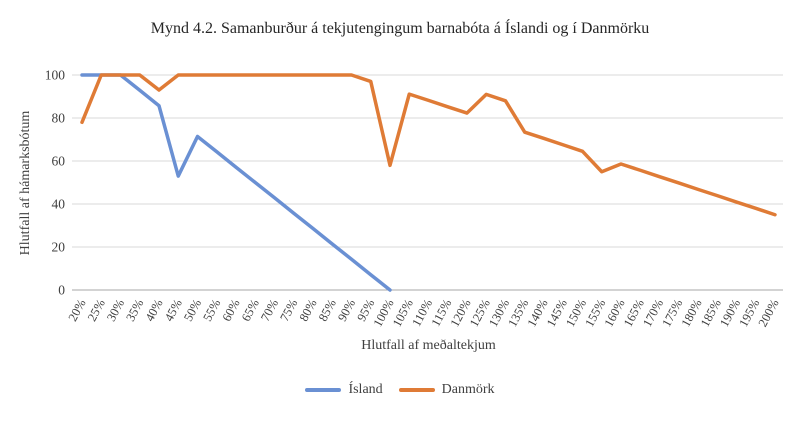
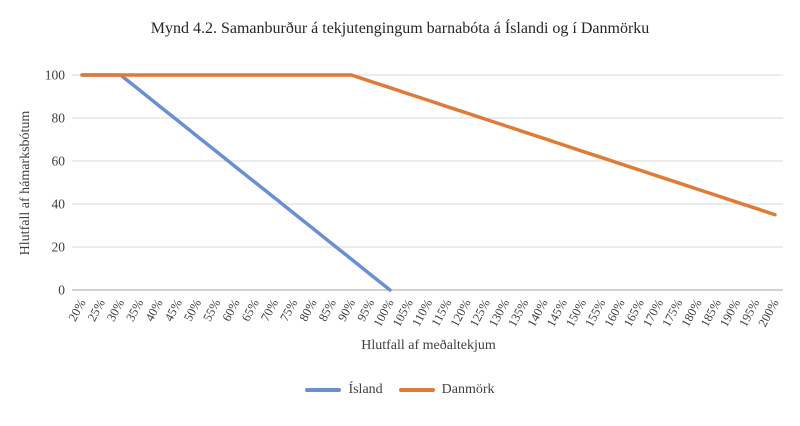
Danmörk/20%: 78 -> 100
Danmörk/40%: 93 -> 100
Ísland/45%: 53 -> 79
Danmörk/100%: 58 -> 94
Danmörk/125%: 91 -> 79
Danmörk/130%: 88 -> 76
Danmörk/155%: 55 -> 62
